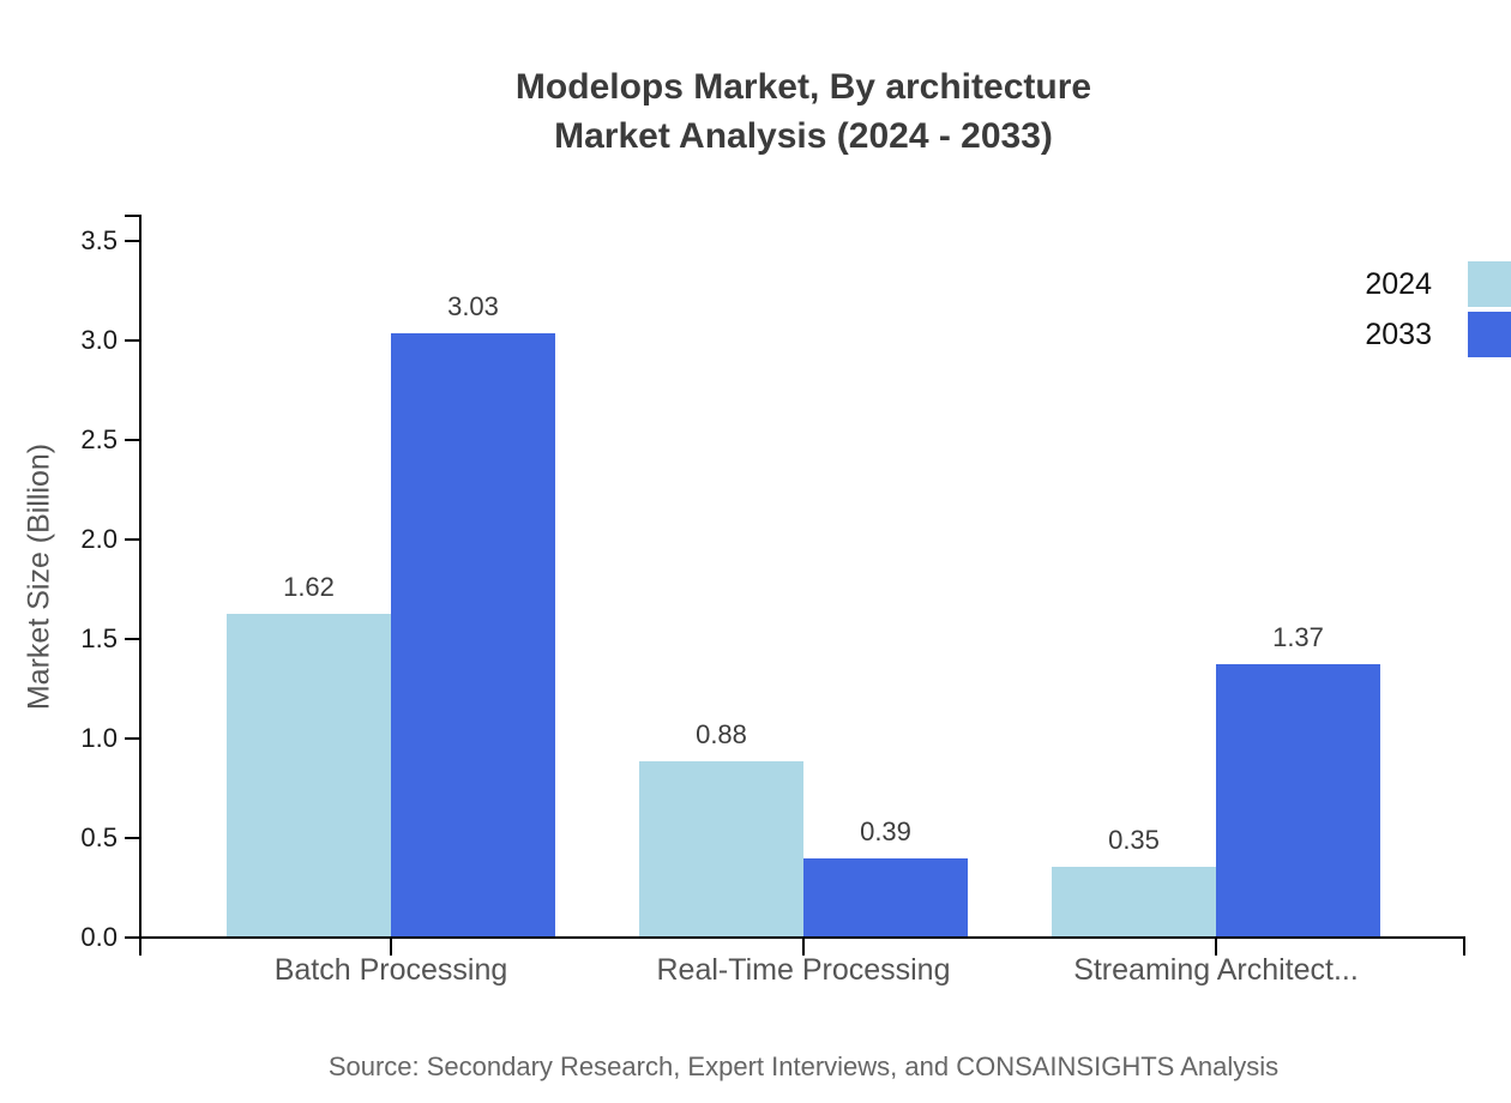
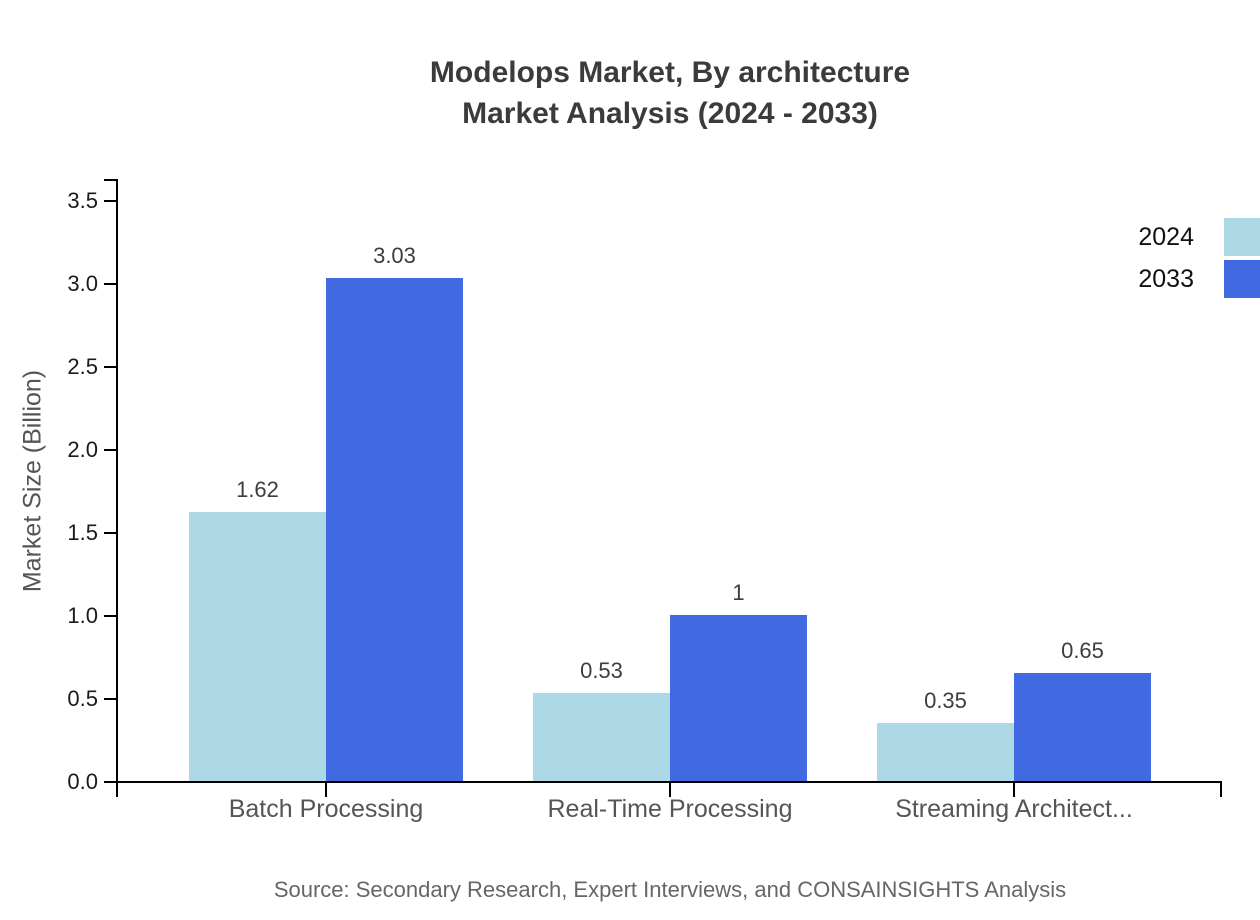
2024/Real-Time Processing: 0.88 -> 0.53
2033/Real-Time Processing: 0.39 -> 1
2033/Streaming Architect...: 1.37 -> 0.65
